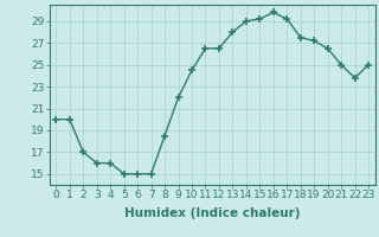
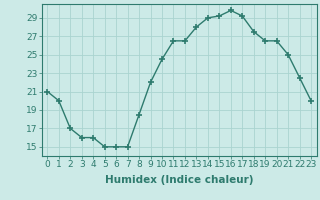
0: 20.0 -> 21.0
19: 27.2 -> 26.5
22: 23.8 -> 22.5
23: 25.0 -> 20.0
